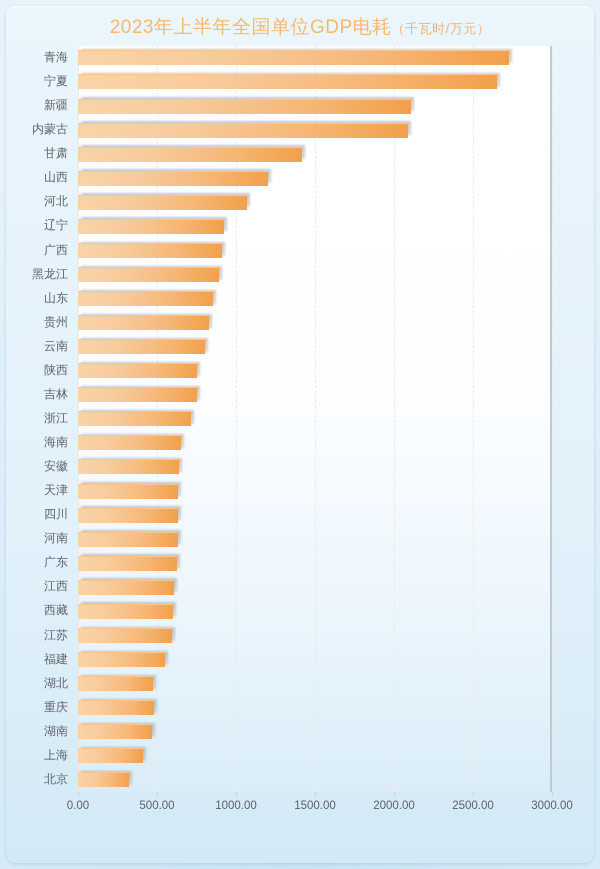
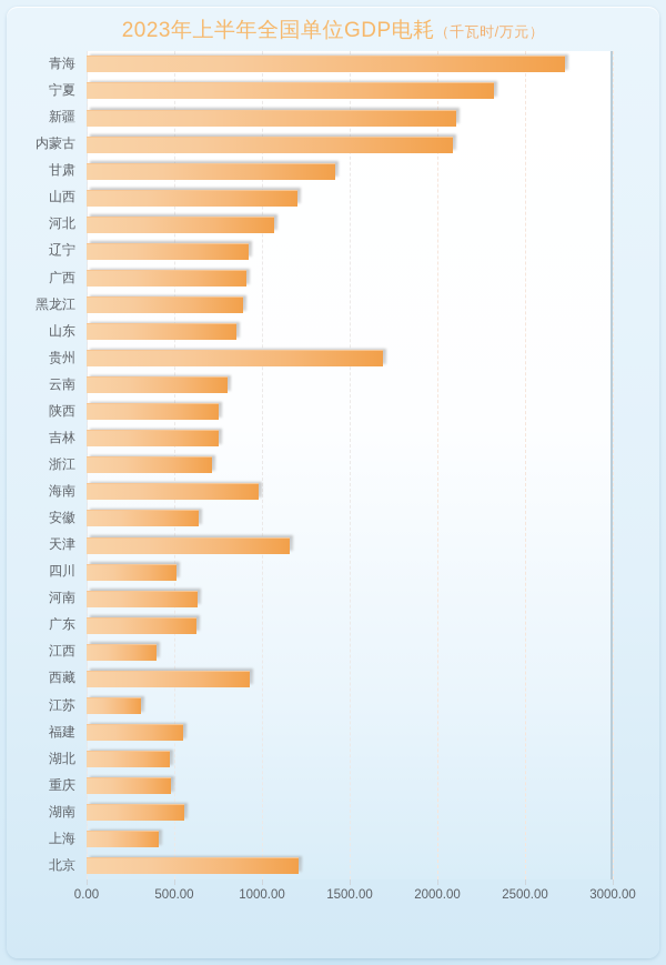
宁夏: 2650 -> 2320
贵州: 830 -> 1690
海南: 650 -> 980
天津: 630 -> 1160
四川: 630 -> 510
江西: 610 -> 400
西藏: 600 -> 930
江苏: 590 -> 310
湖南: 470 -> 560
北京: 320 -> 1210
